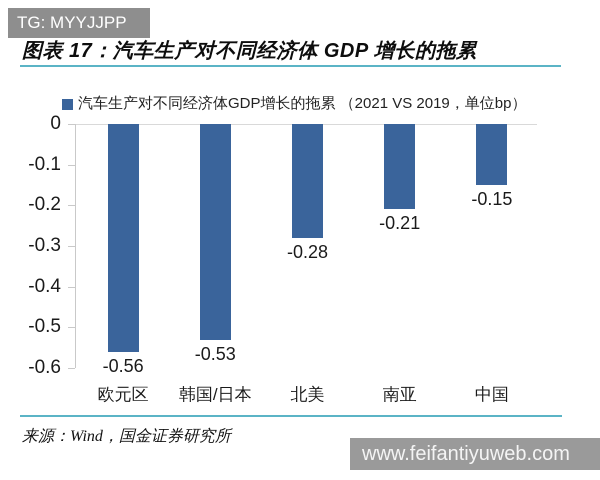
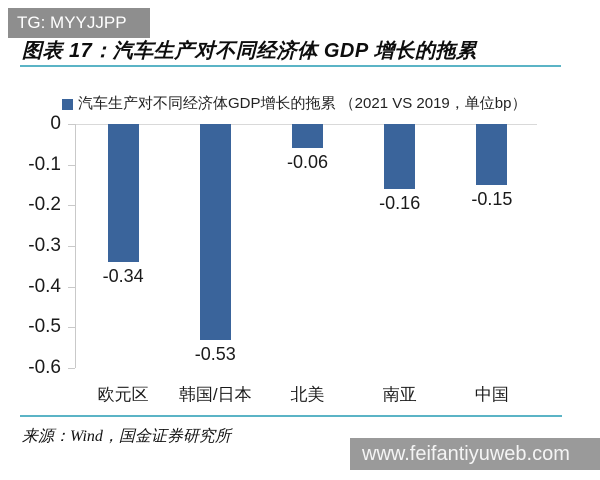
欧元区: -0.56 -> -0.34
北美: -0.28 -> -0.06
南亚: -0.21 -> -0.16
